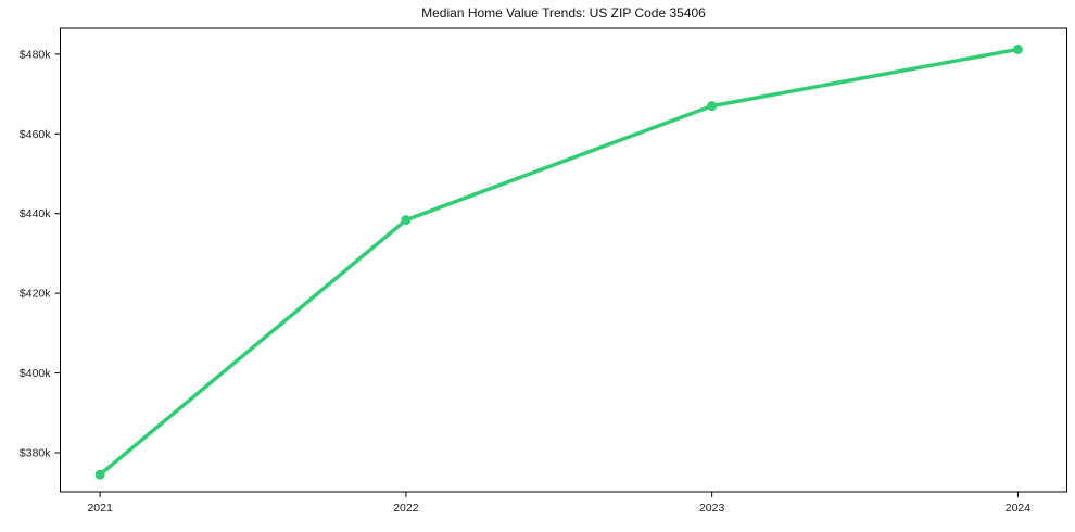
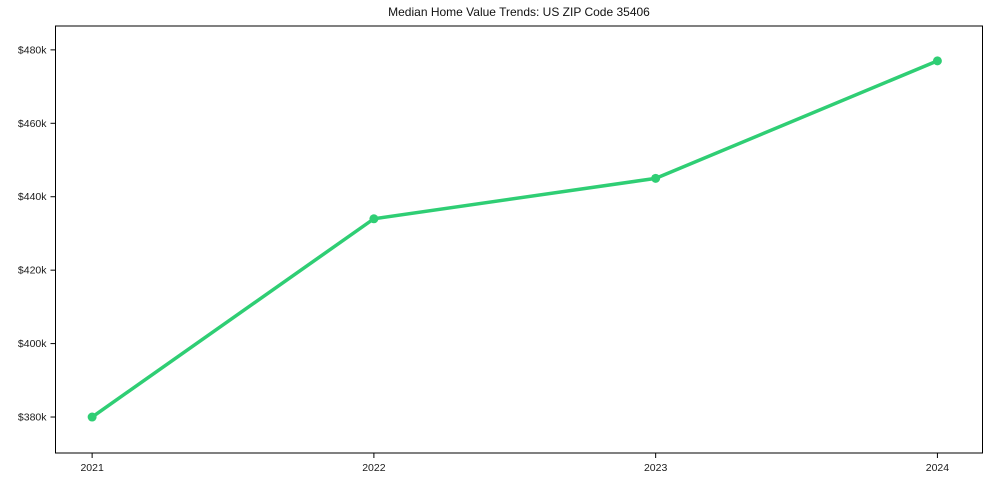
2021: $374k -> $380k
2022: $438k -> $434k
2023: $467k -> $445k
2024: $481k -> $477k
